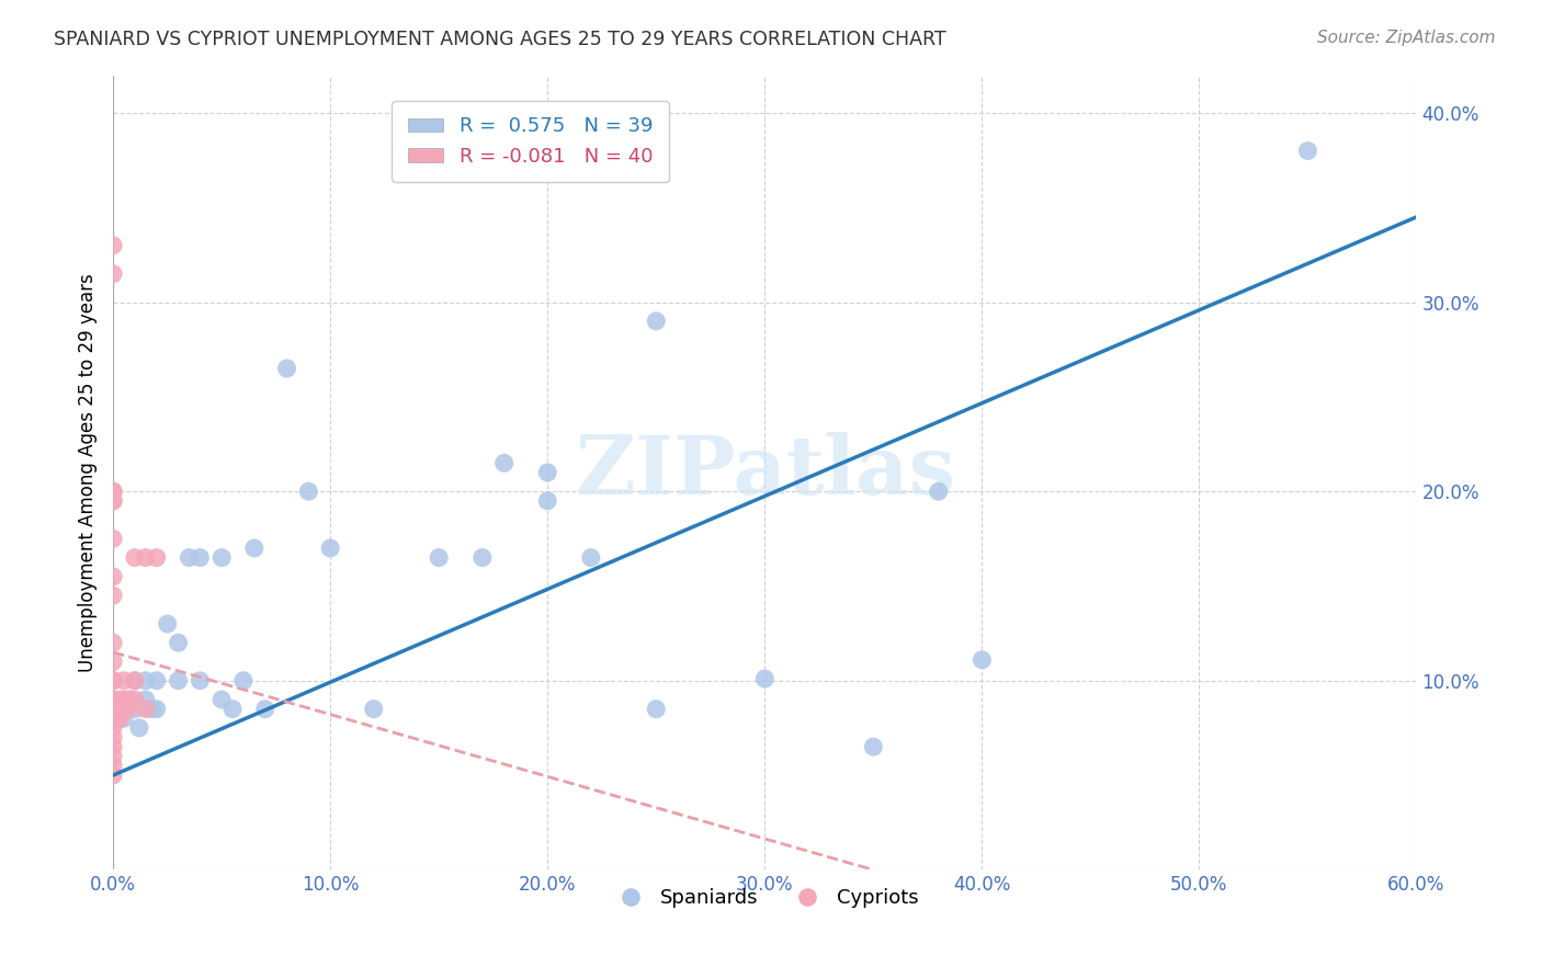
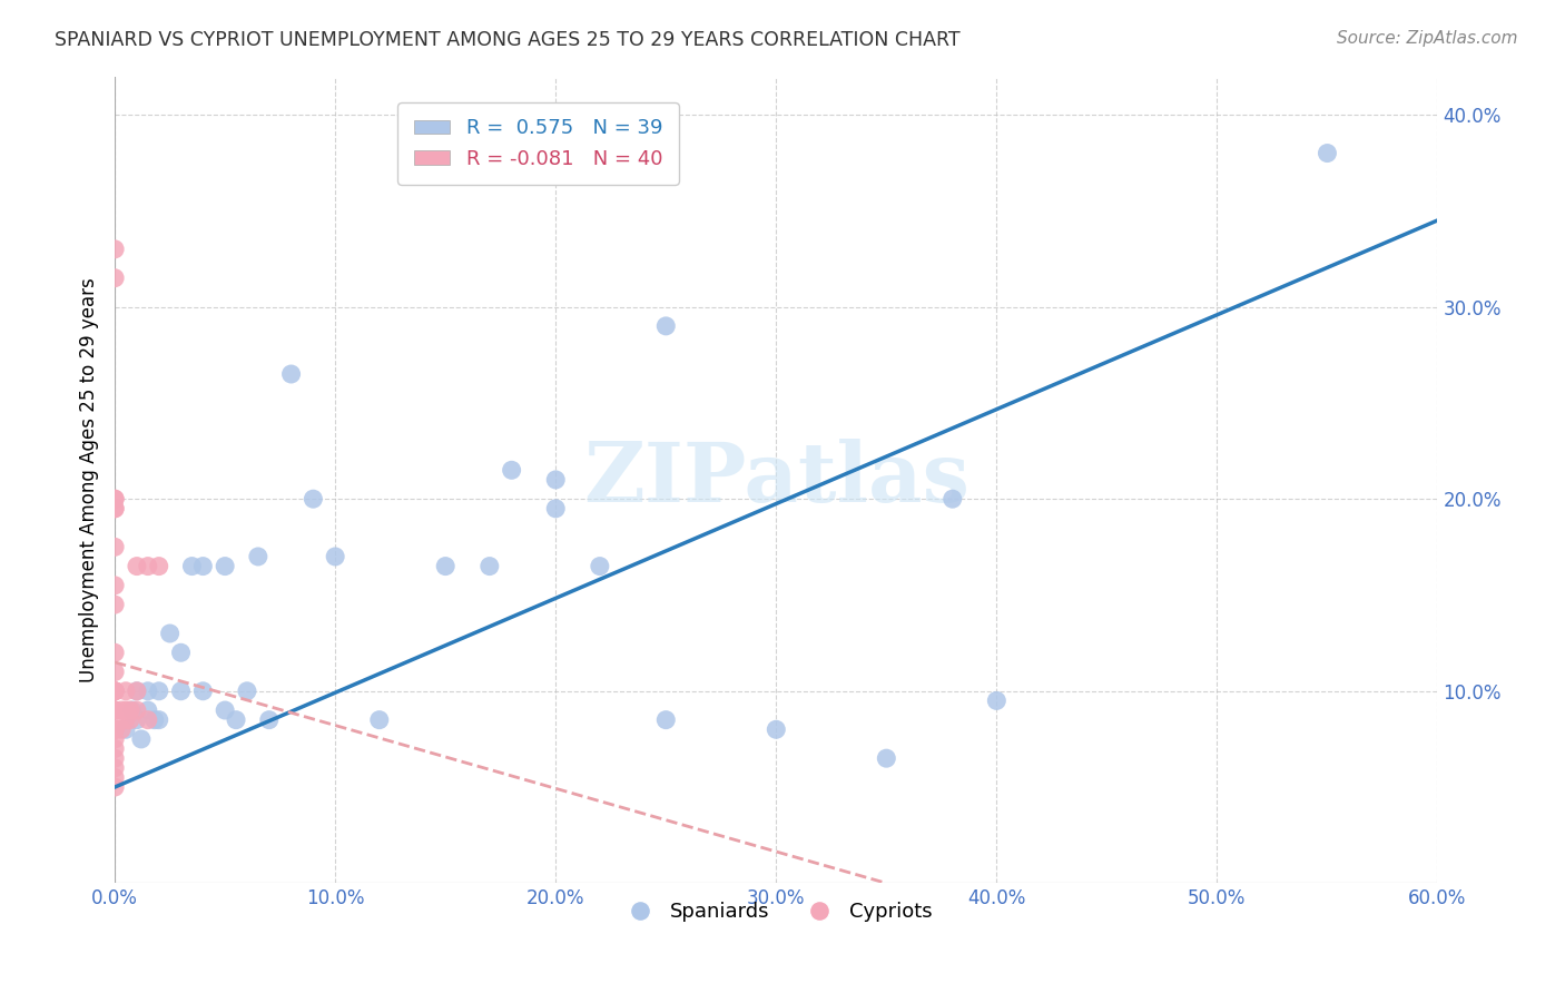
Spaniards/30.0%: 10.1% -> 8.0%
Spaniards/40.0%: 11.1% -> 9.5%
